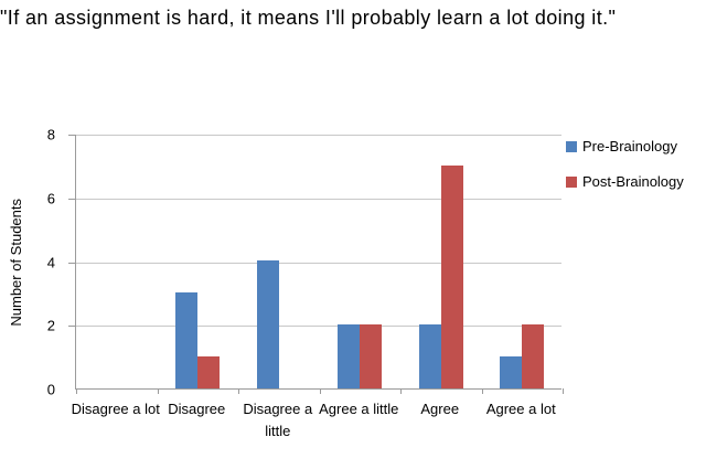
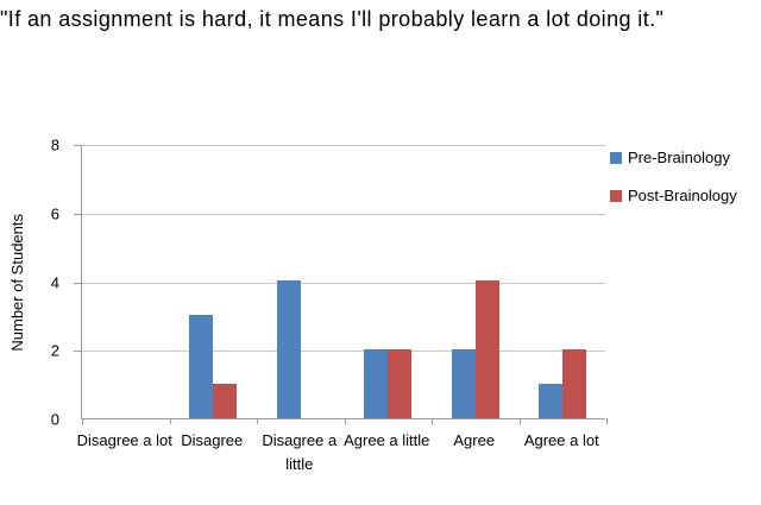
Post-Brainology/Agree: 7 -> 4
